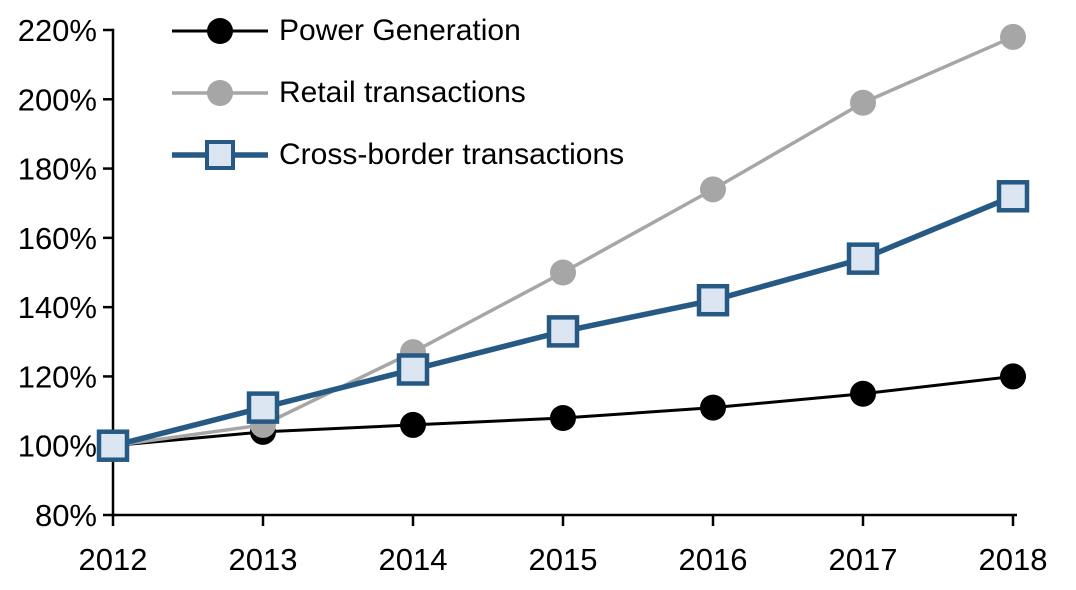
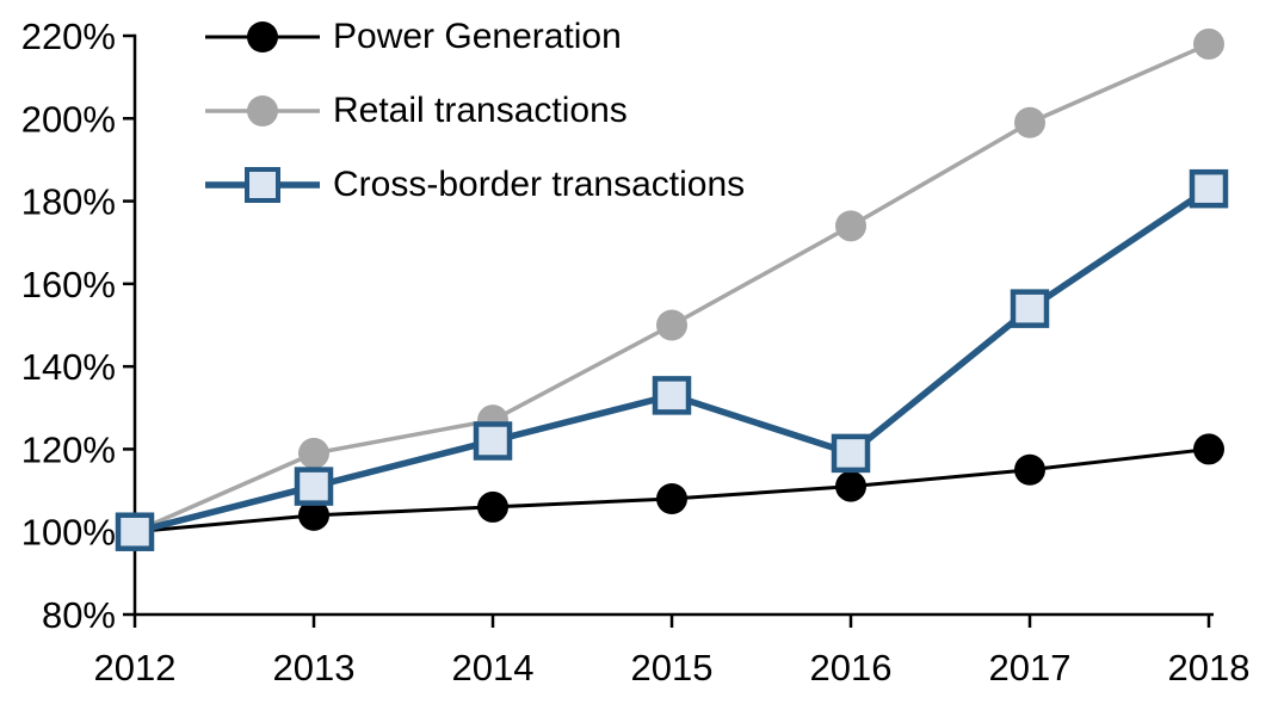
Retail transactions/2013: 106% -> 119%
Cross-border transactions/2016: 142% -> 119%
Cross-border transactions/2018: 172% -> 183%
